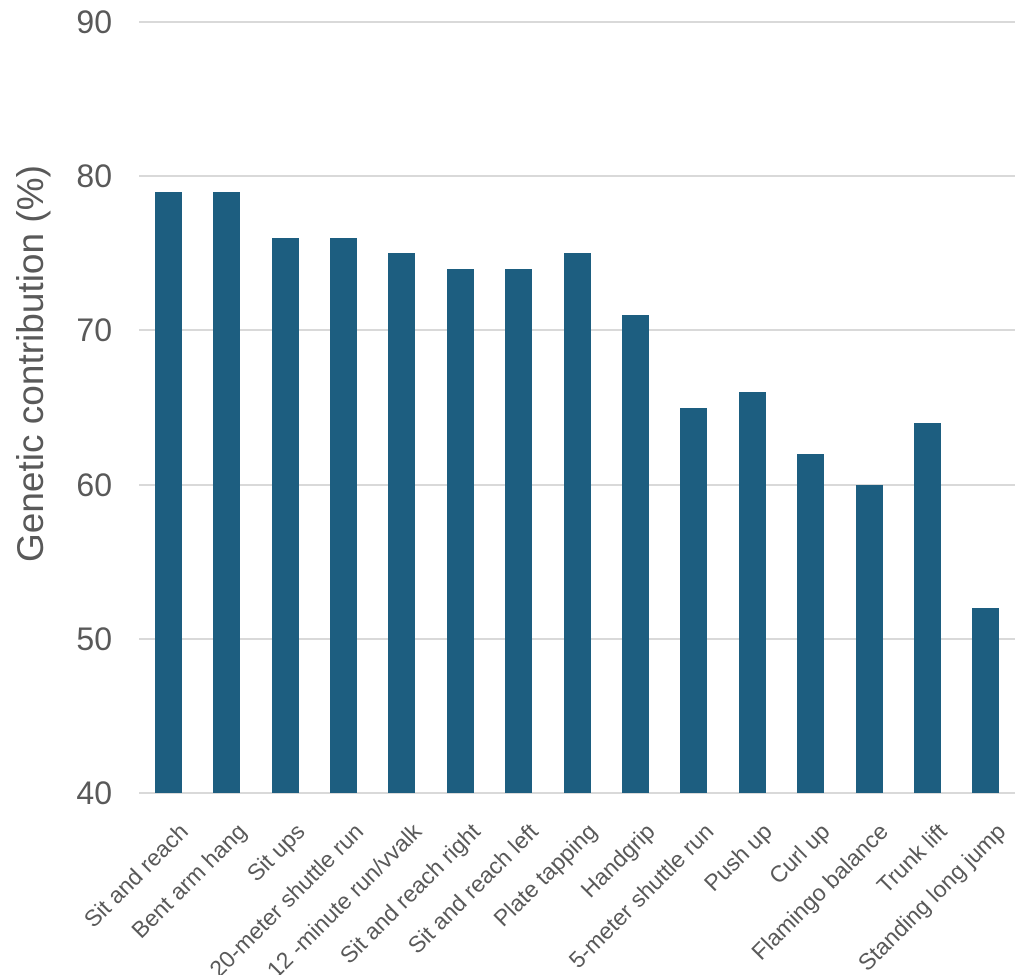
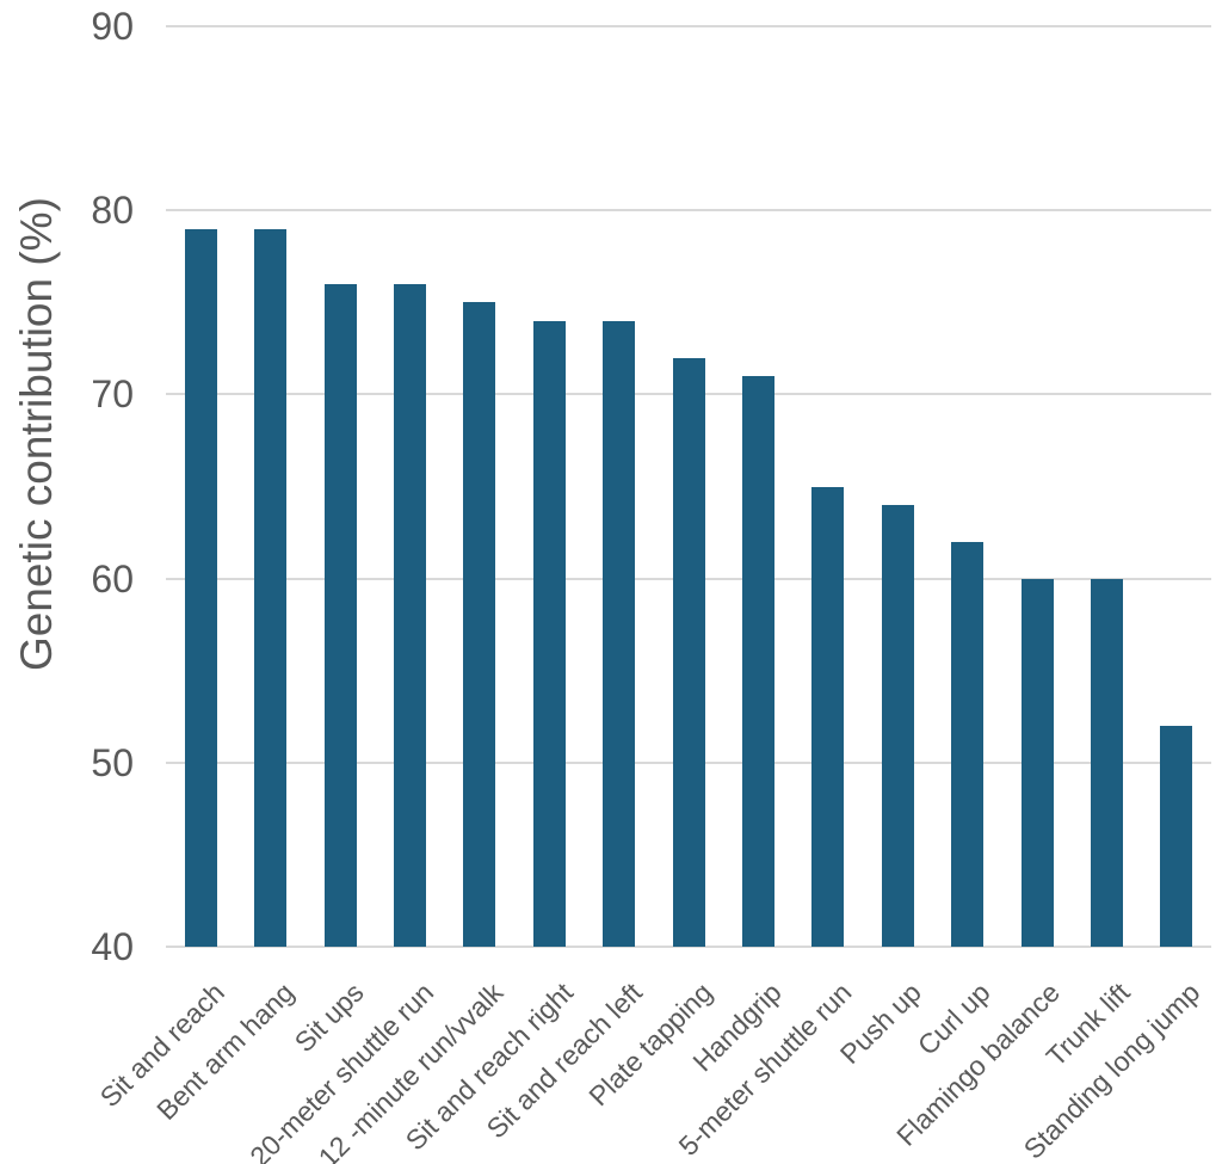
Plate tapping: 75 -> 72
Push up: 66 -> 64
Trunk lift: 64 -> 60
